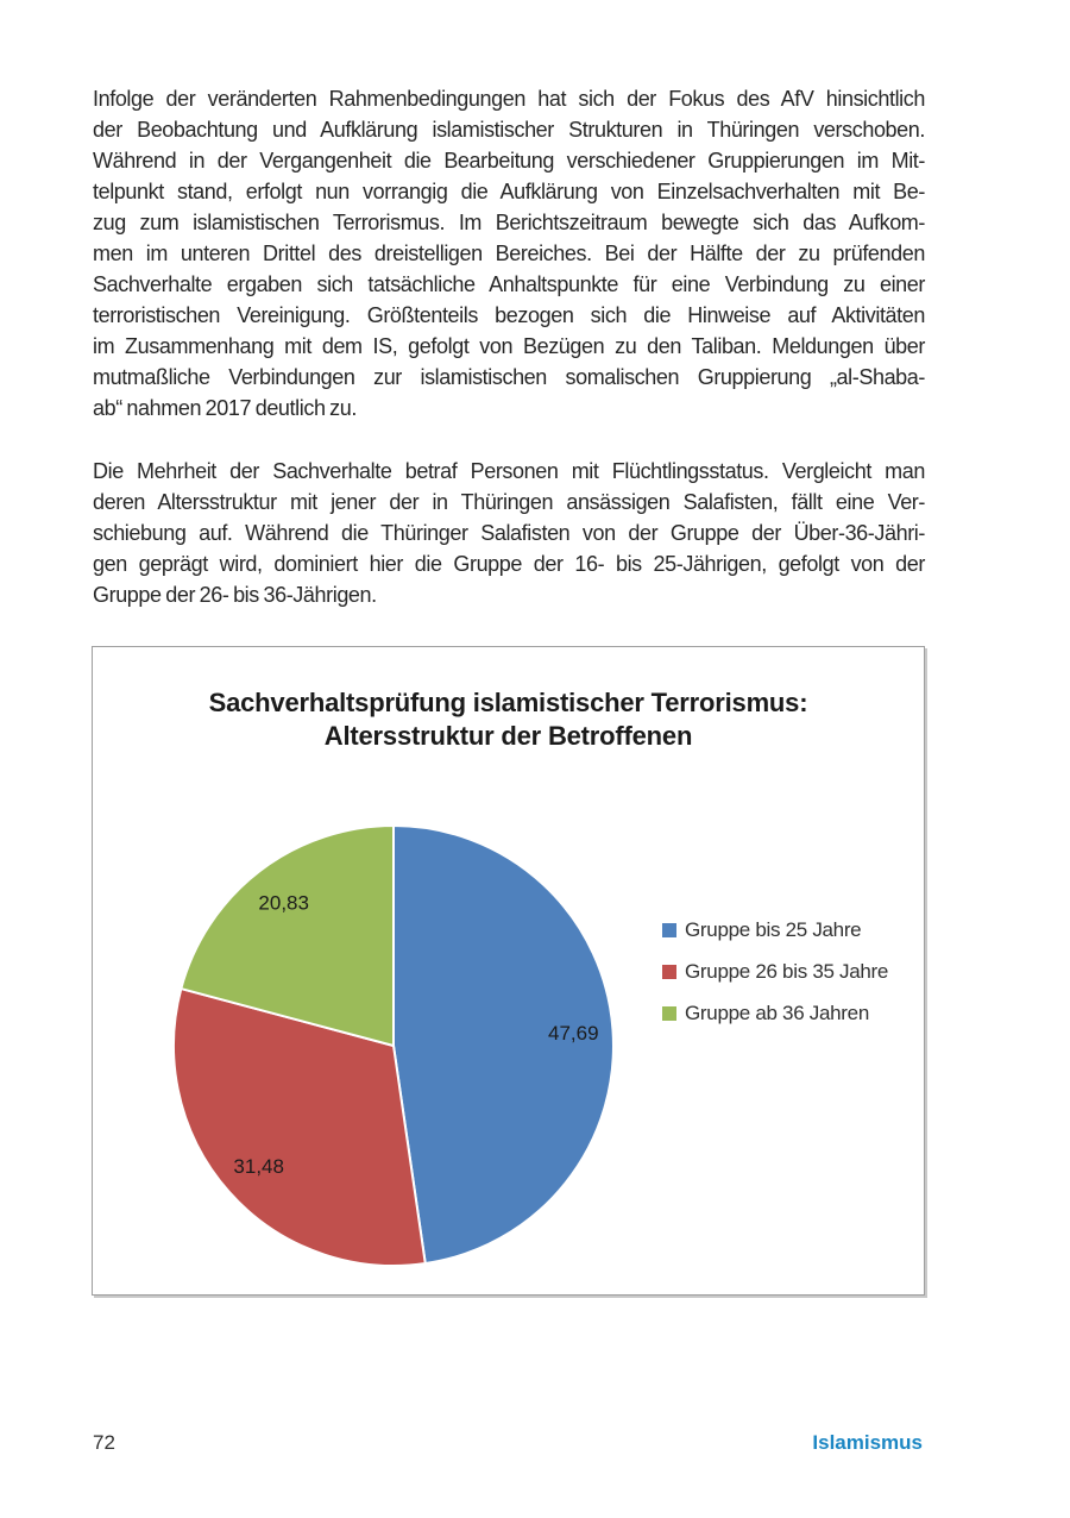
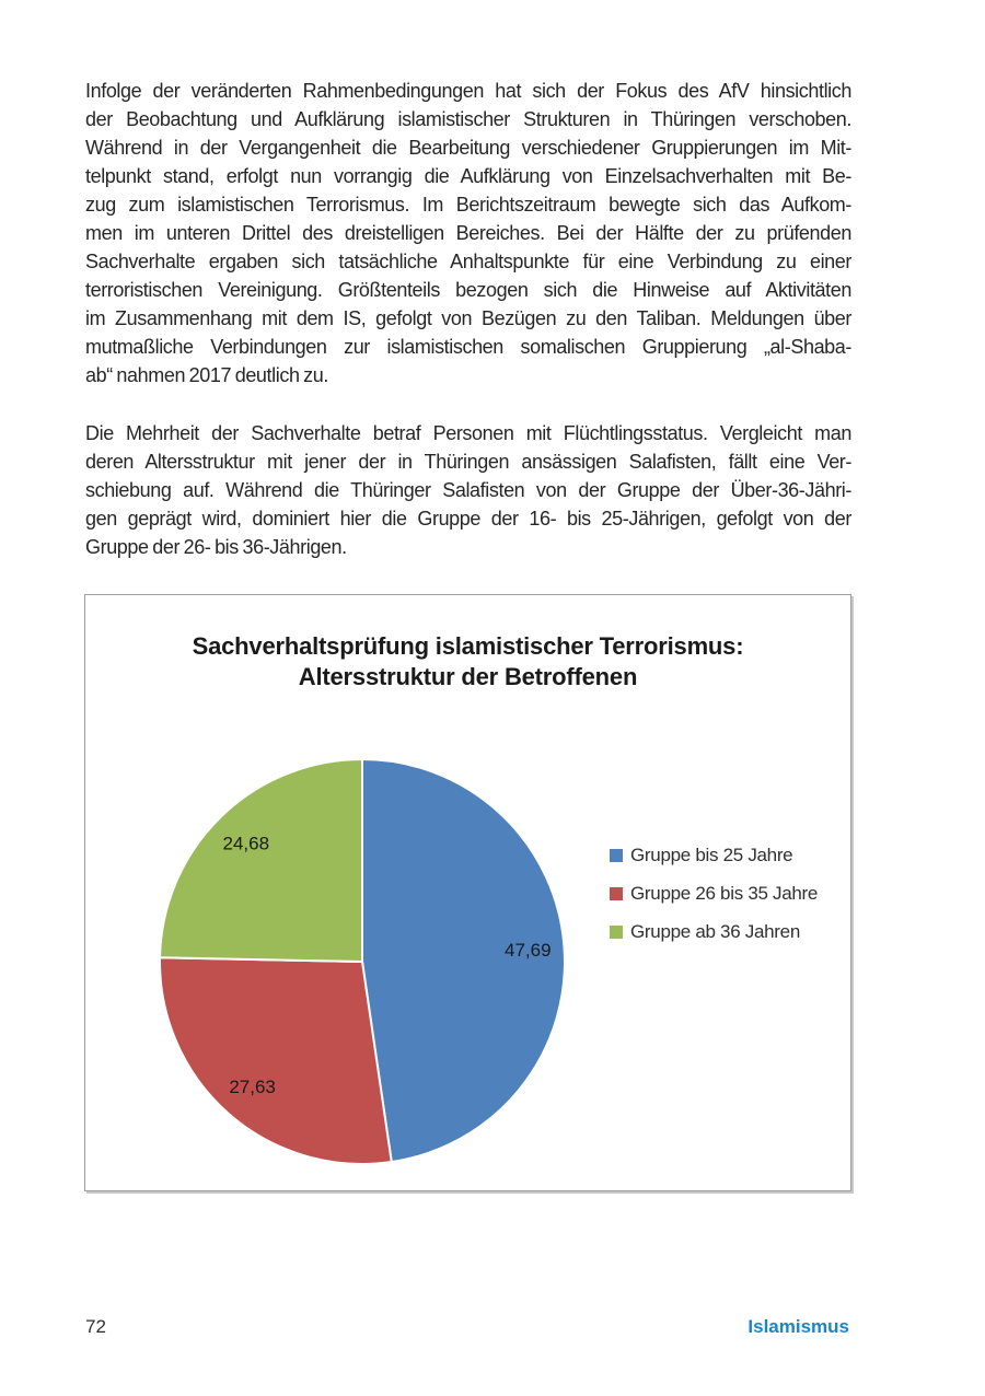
Gruppe 26 bis 35 Jahre: 31,48 -> 27,63
Gruppe ab 36 Jahren: 20,83 -> 24,68
